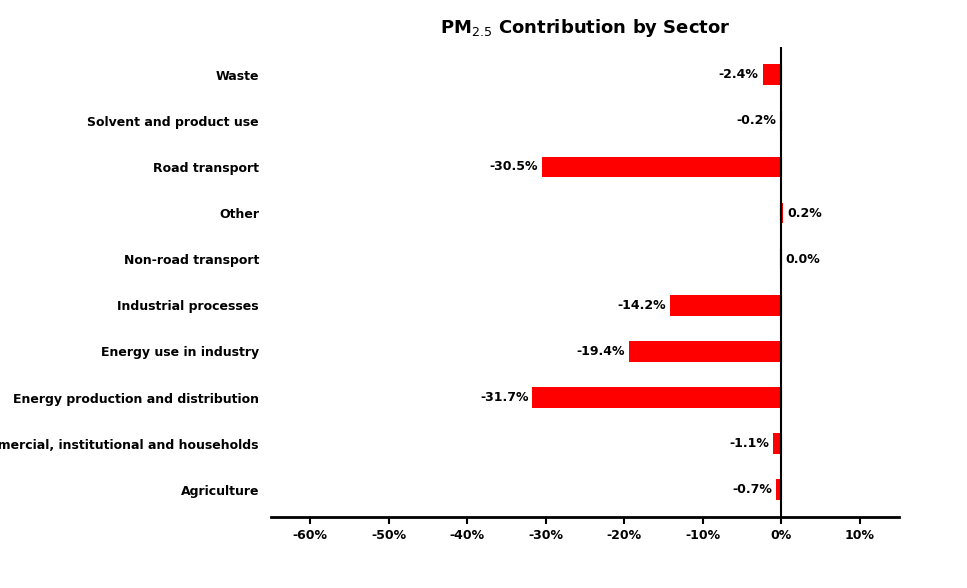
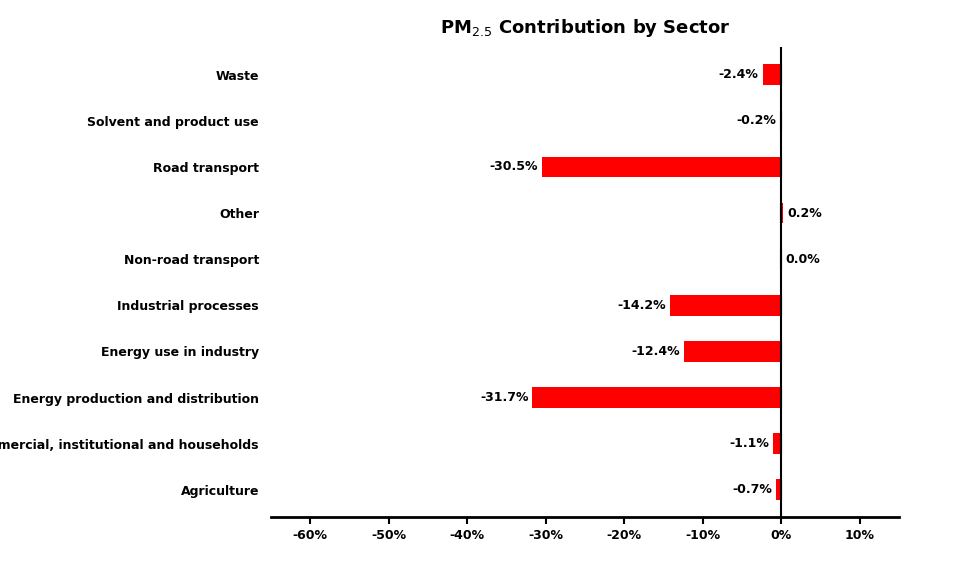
Energy use in industry: -19.4% -> -12.4%
